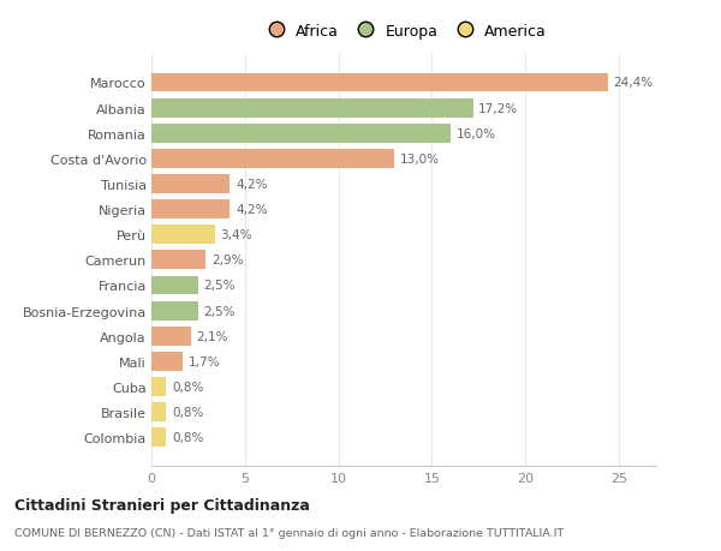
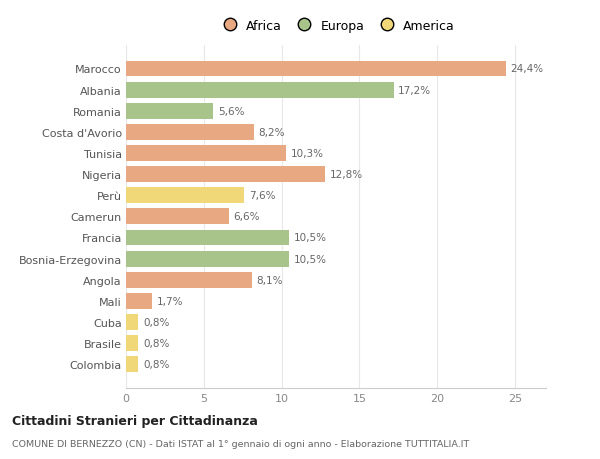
Romania: 16,0% -> 5,6%
Costa d'Avorio: 13,0% -> 8,2%
Tunisia: 4,2% -> 10,3%
Nigeria: 4,2% -> 12,8%
Perù: 3,4% -> 7,6%
Camerun: 2,9% -> 6,6%
Francia: 2,5% -> 10,5%
Bosnia-Erzegovina: 2,5% -> 10,5%
Angola: 2,1% -> 8,1%
